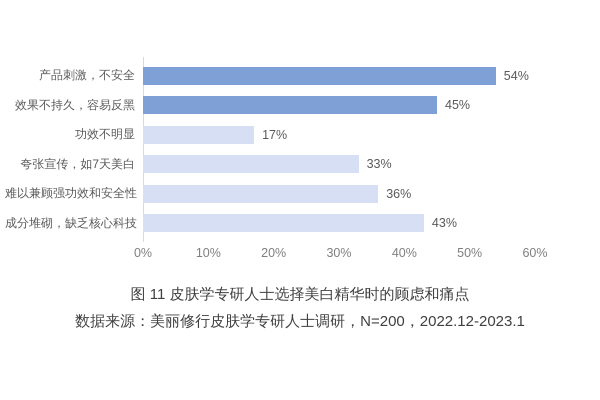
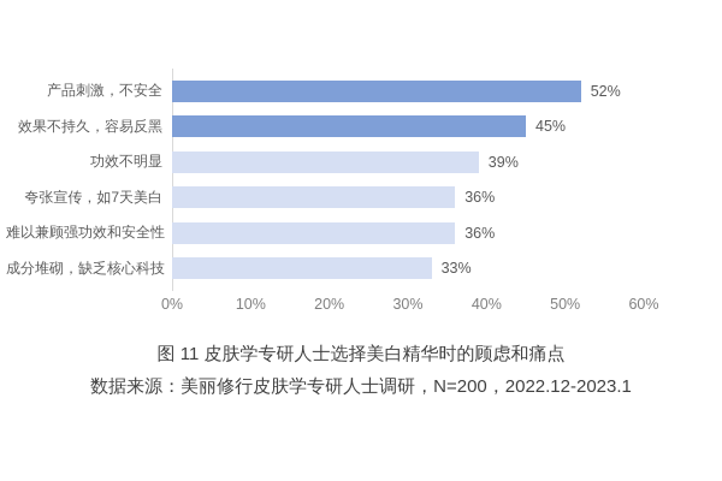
产品刺激，不安全: 54% -> 52%
功效不明显: 17% -> 39%
夸张宣传，如7天美白: 33% -> 36%
成分堆砌，缺乏核心科技: 43% -> 33%
